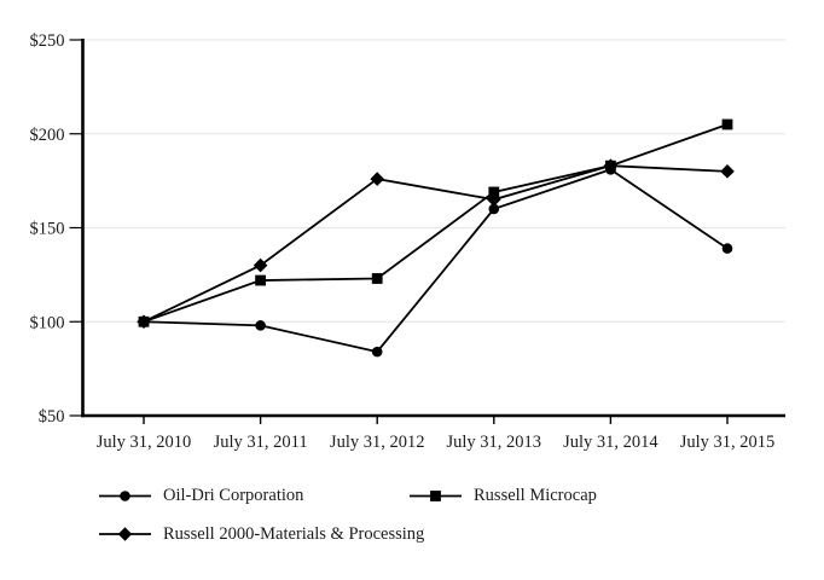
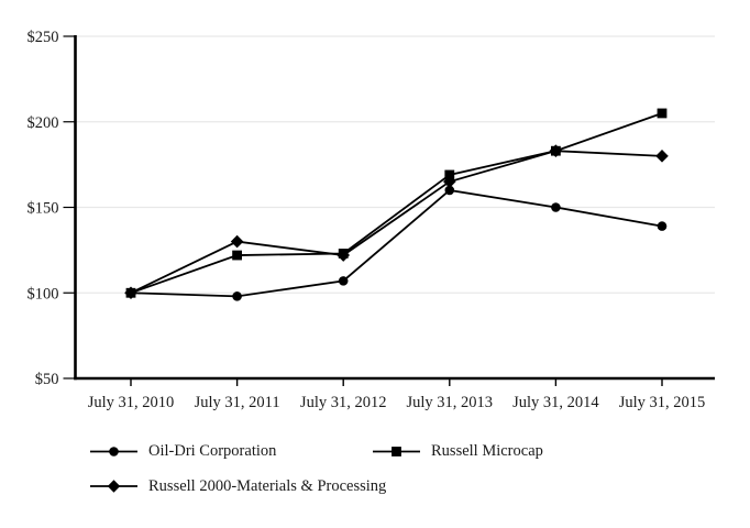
Oil-Dri Corporation/July 31, 2012: $84 -> $107
Russell 2000-Materials & Processing/July 31, 2012: $176 -> $122
Oil-Dri Corporation/July 31, 2014: $181 -> $150
